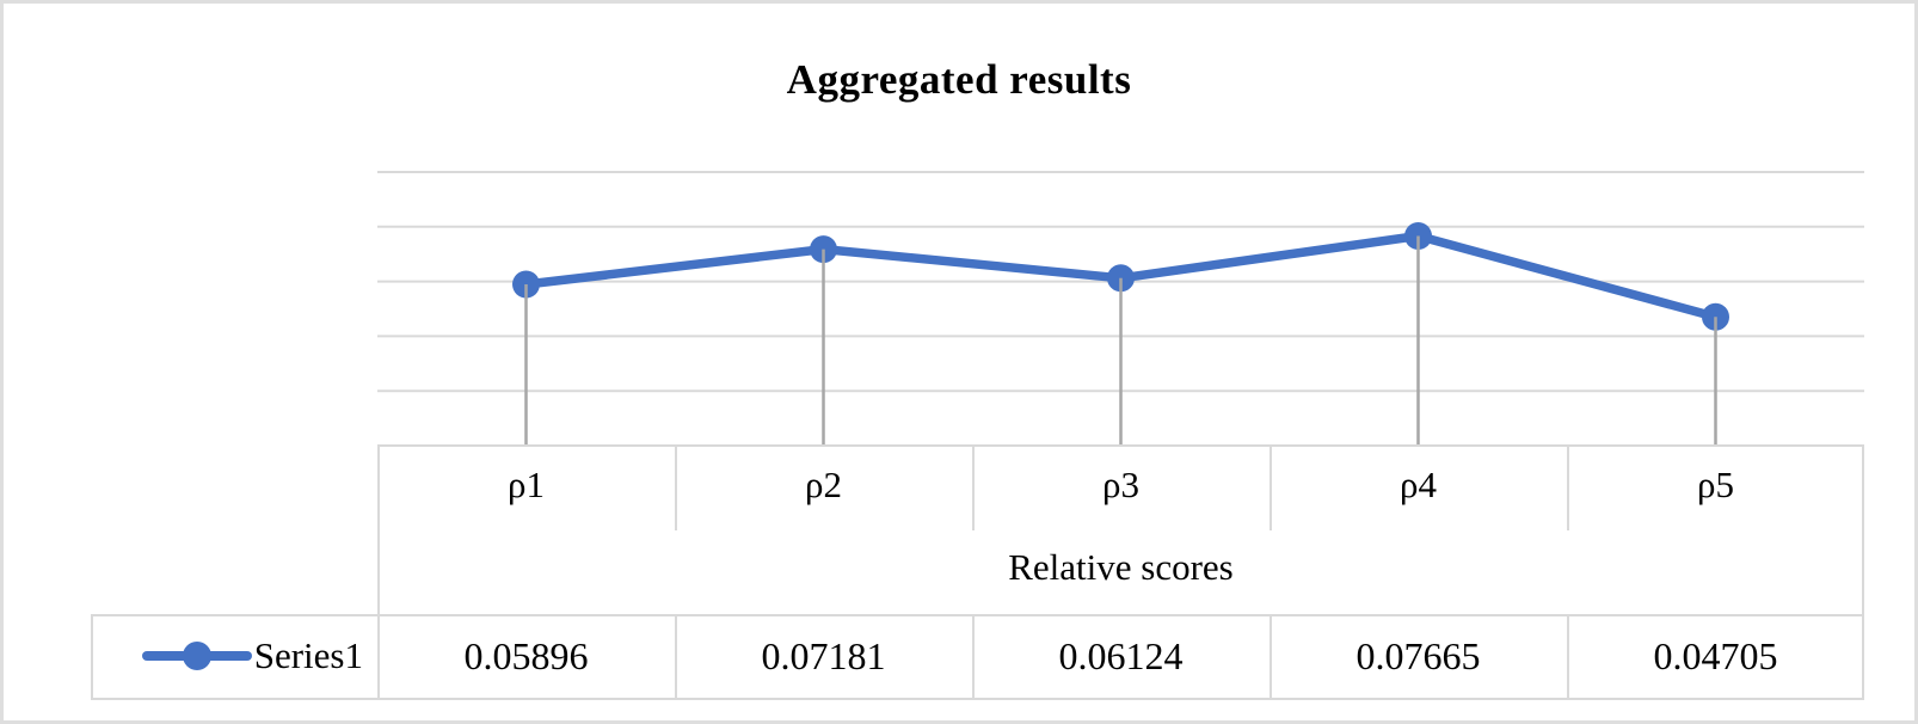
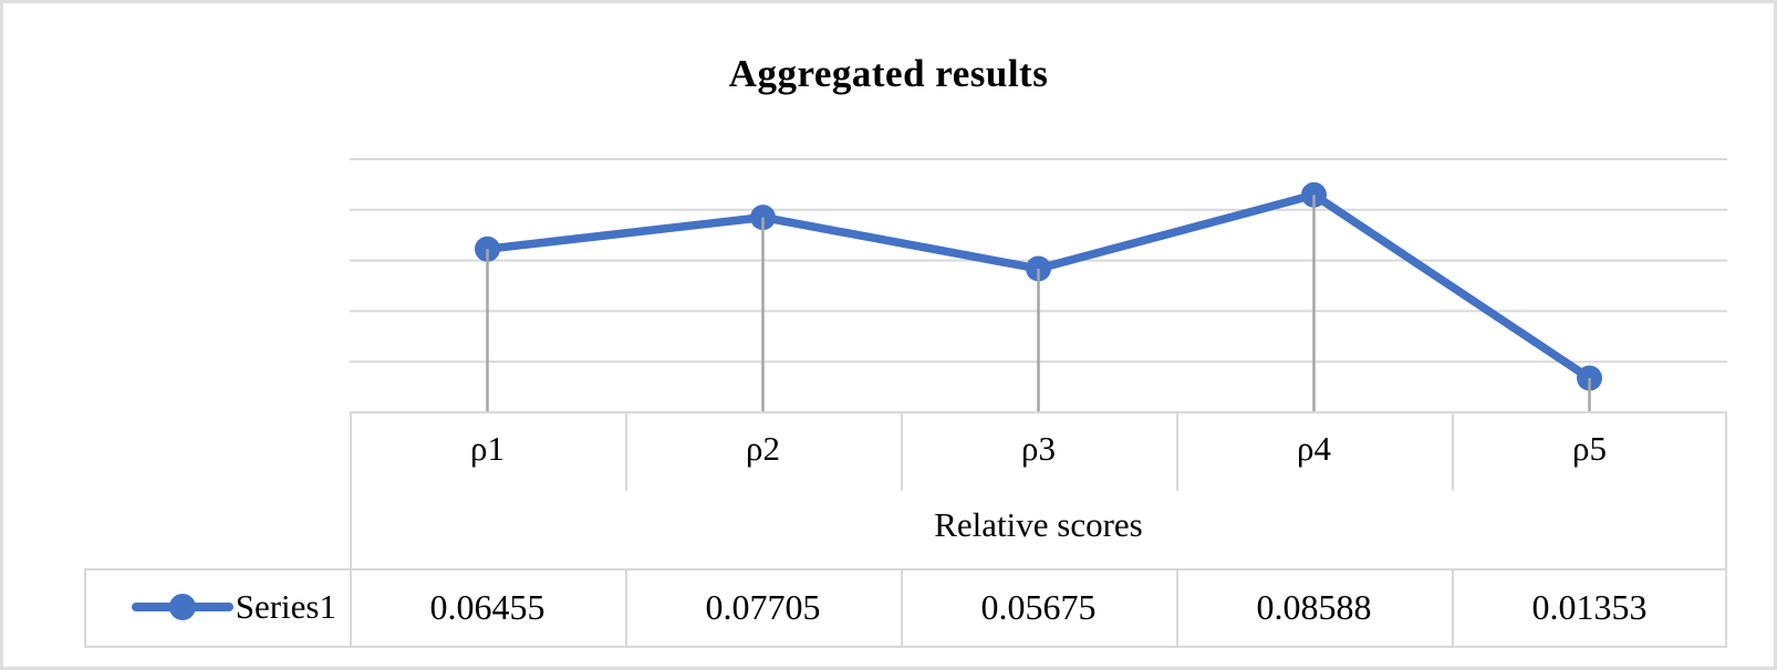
ρ1: 0.05896 -> 0.06455
ρ2: 0.07181 -> 0.07705
ρ3: 0.06124 -> 0.05675
ρ4: 0.07665 -> 0.08588
ρ5: 0.04705 -> 0.01353
